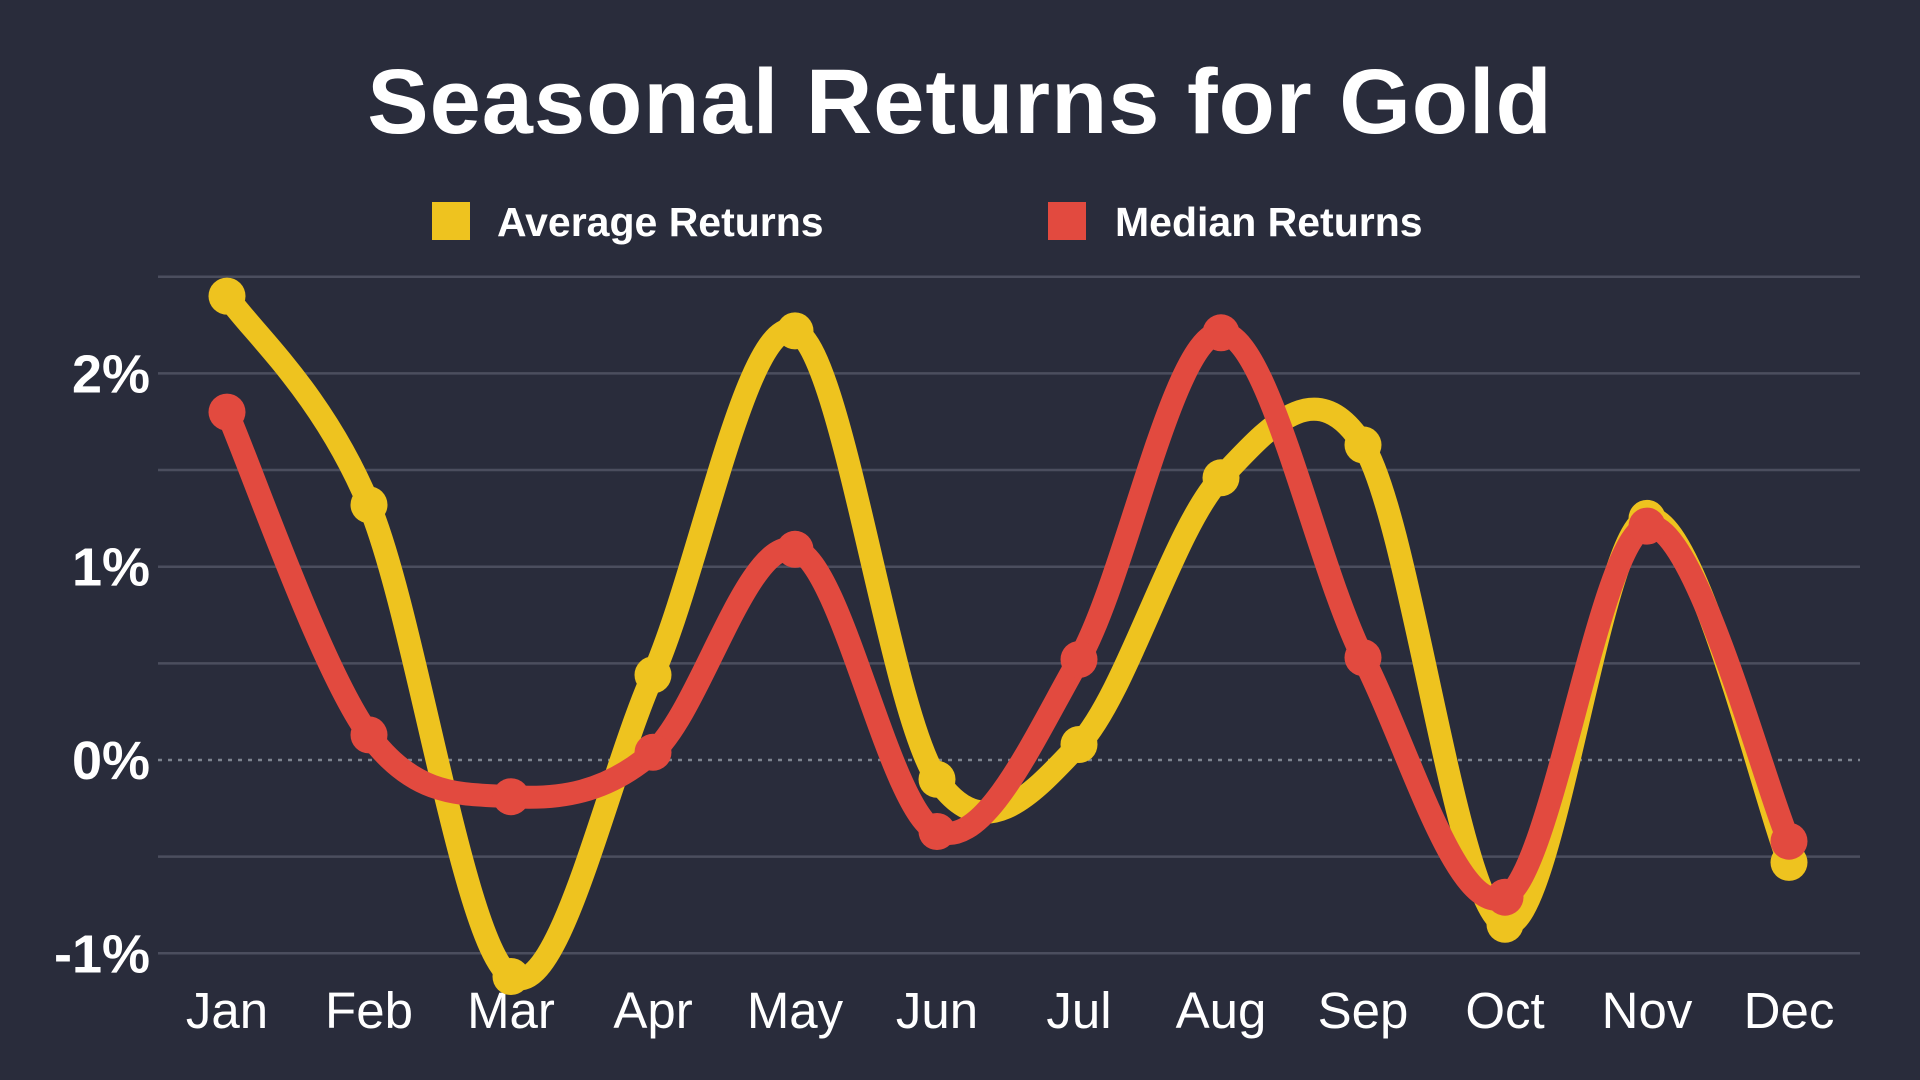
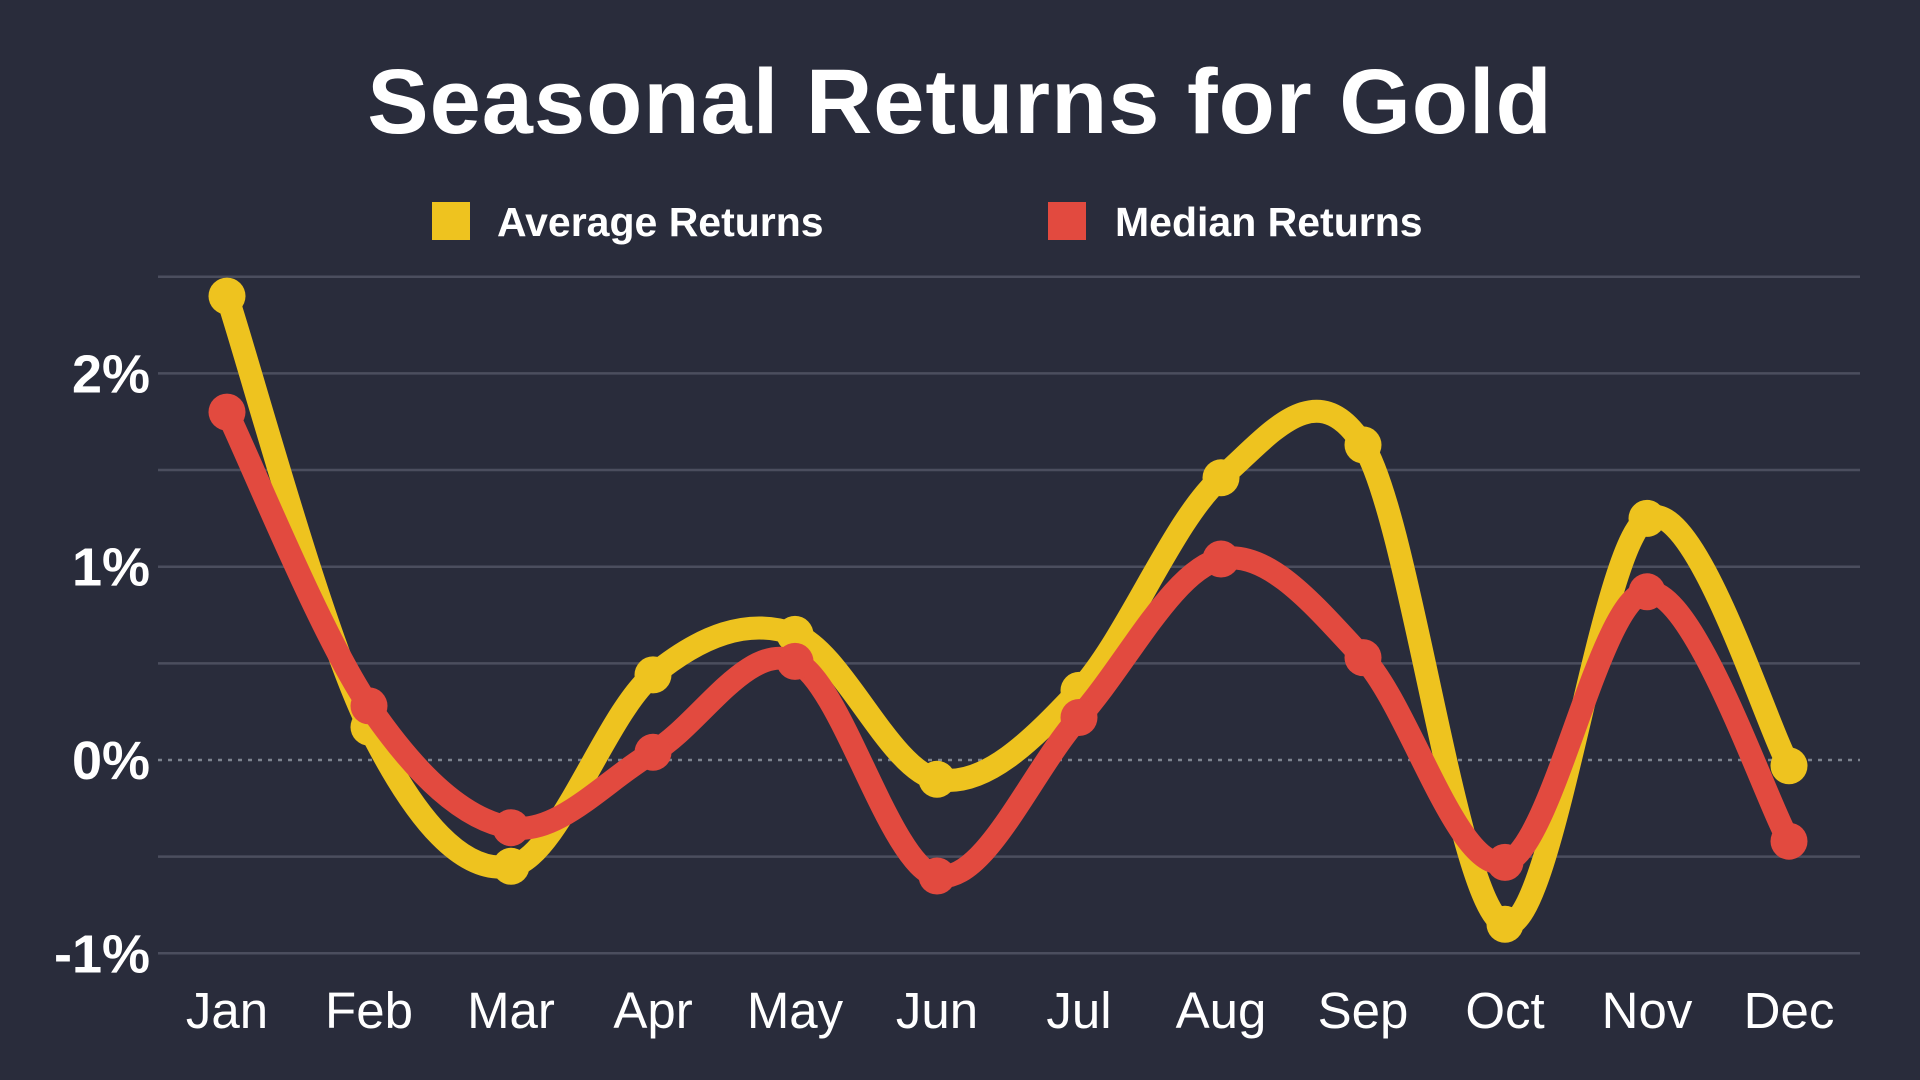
Average Returns/Feb: 1.32% -> 0.17%
Median Returns/Feb: 0.13% -> 0.28%
Average Returns/Mar: -1.12% -> -0.55%
Median Returns/Mar: -0.19% -> -0.35%
Average Returns/May: 2.22% -> 0.65%
Median Returns/May: 1.09% -> 0.51%
Median Returns/Jun: -0.37% -> -0.60%
Average Returns/Jul: 0.08% -> 0.36%
Median Returns/Jul: 0.52% -> 0.22%
Median Returns/Aug: 2.21% -> 1.04%
Median Returns/Oct: -0.71% -> -0.53%
Median Returns/Nov: 1.21% -> 0.87%
Average Returns/Dec: -0.53% -> -0.03%
